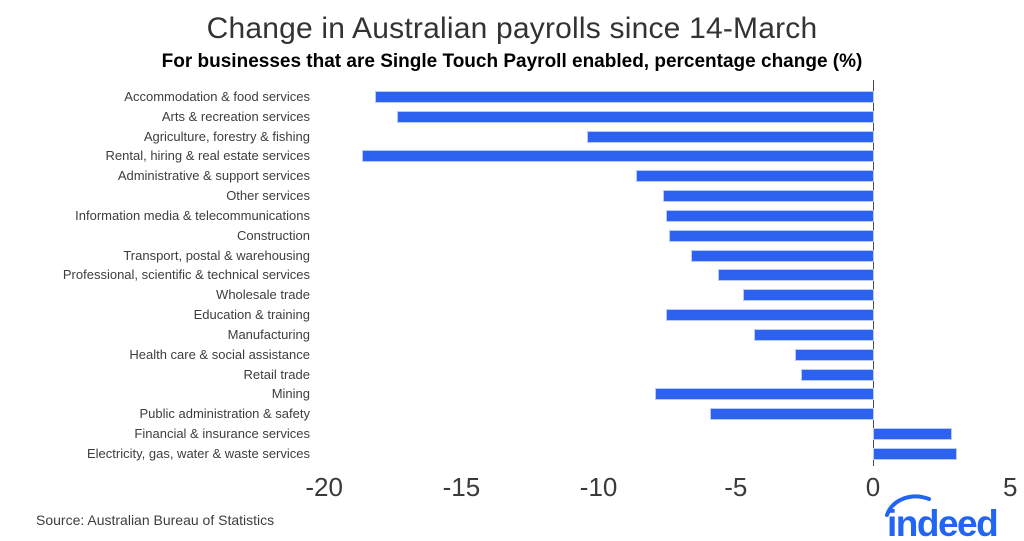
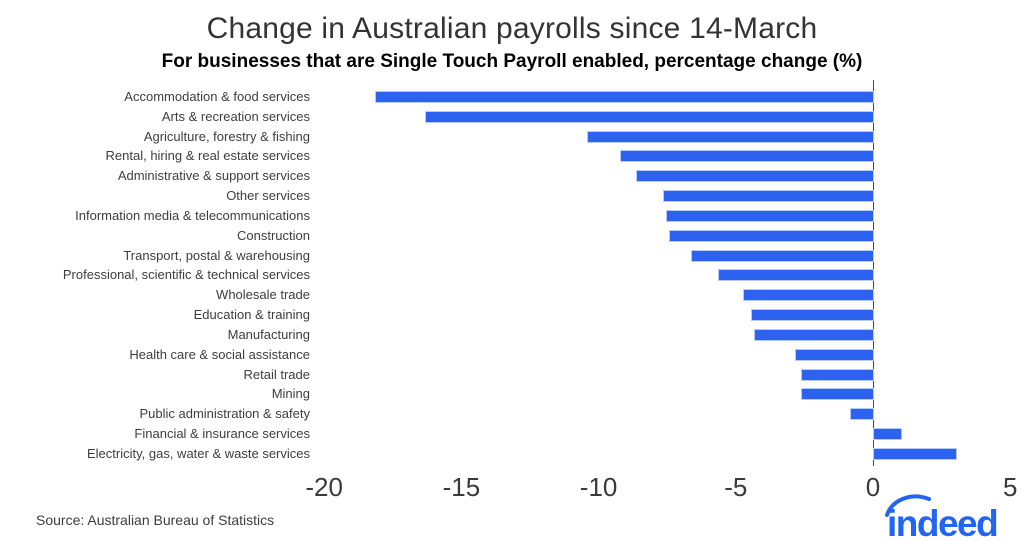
Arts & recreation services: -17.3 -> -16.3
Rental, hiring & real estate services: -18.6 -> -9.2
Education & training: -7.5 -> -4.4
Mining: -7.9 -> -2.6
Public administration & safety: -5.9 -> -0.8
Financial & insurance services: 2.8 -> 1.0
